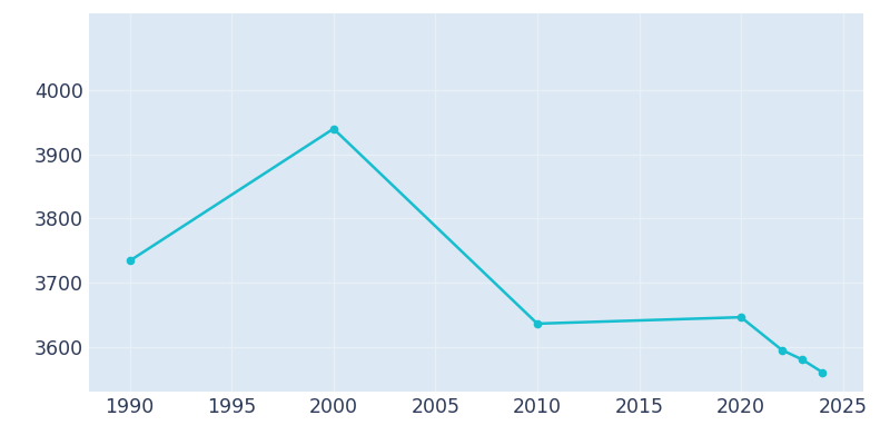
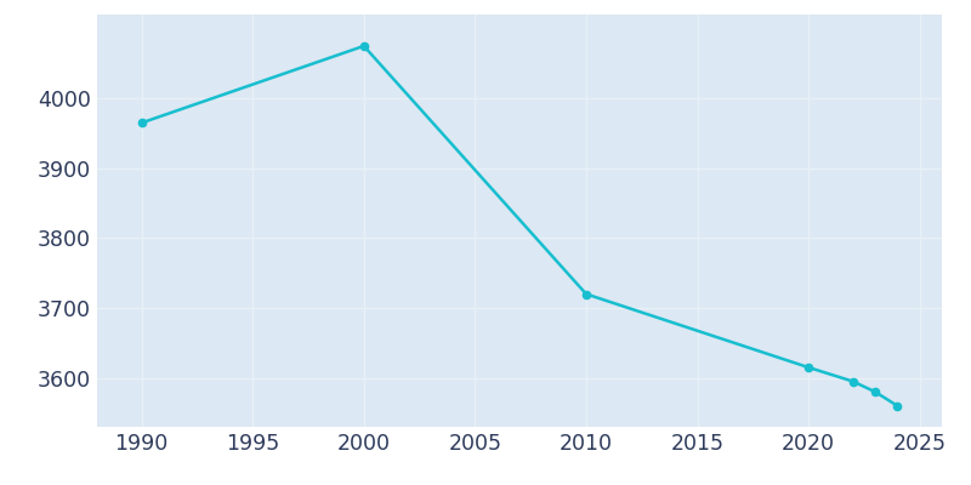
1990: 3734 -> 3965
2000: 3940 -> 4075
2010: 3636 -> 3720
2020: 3646 -> 3615
